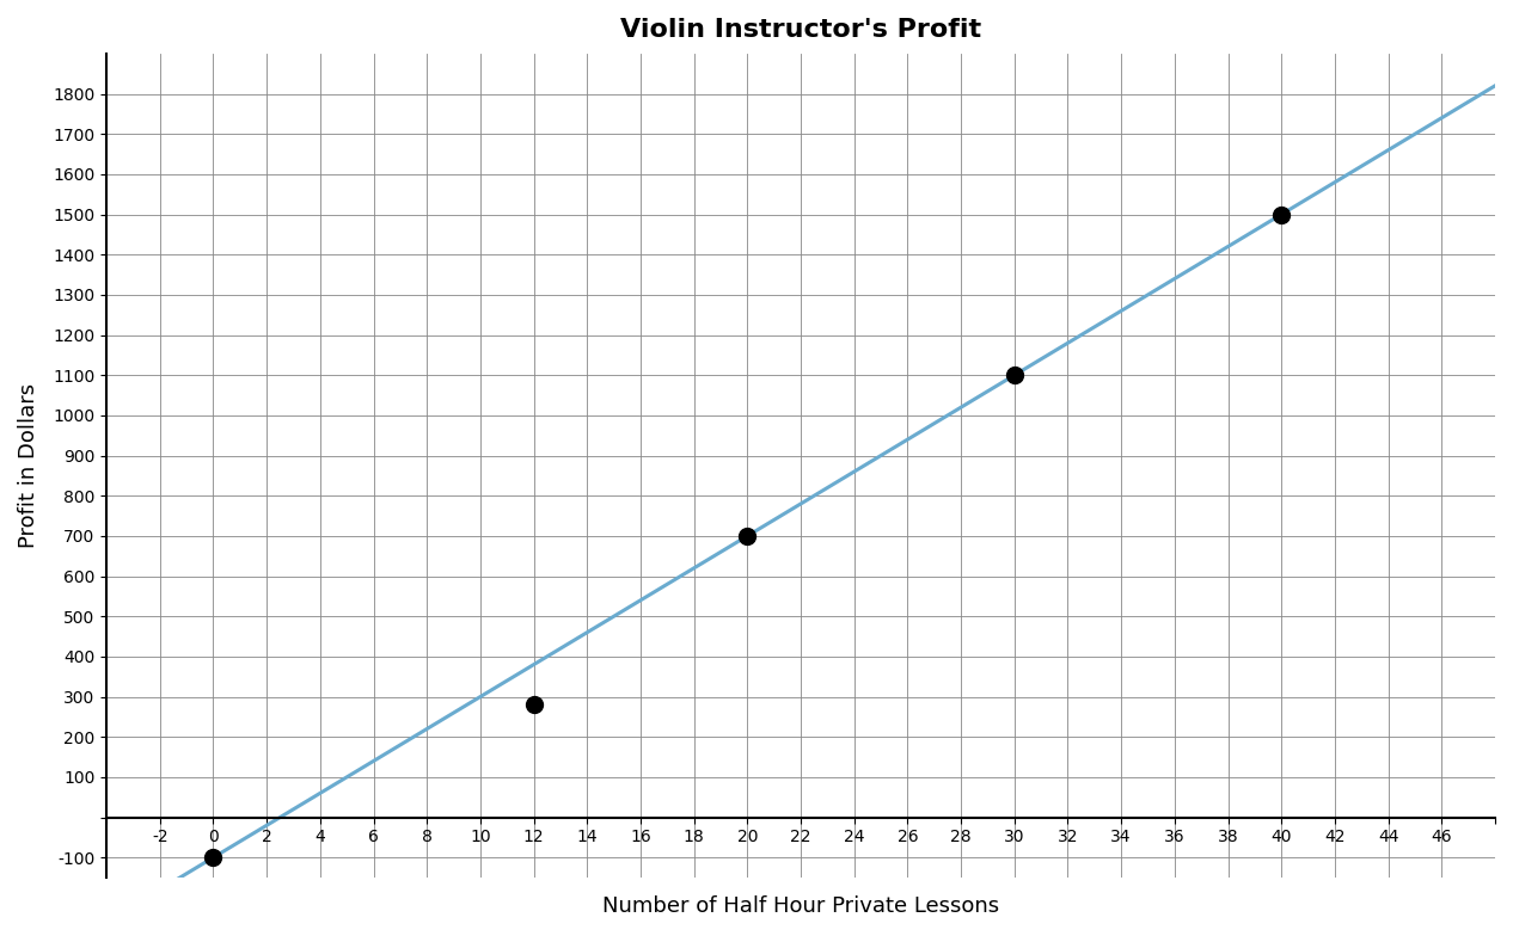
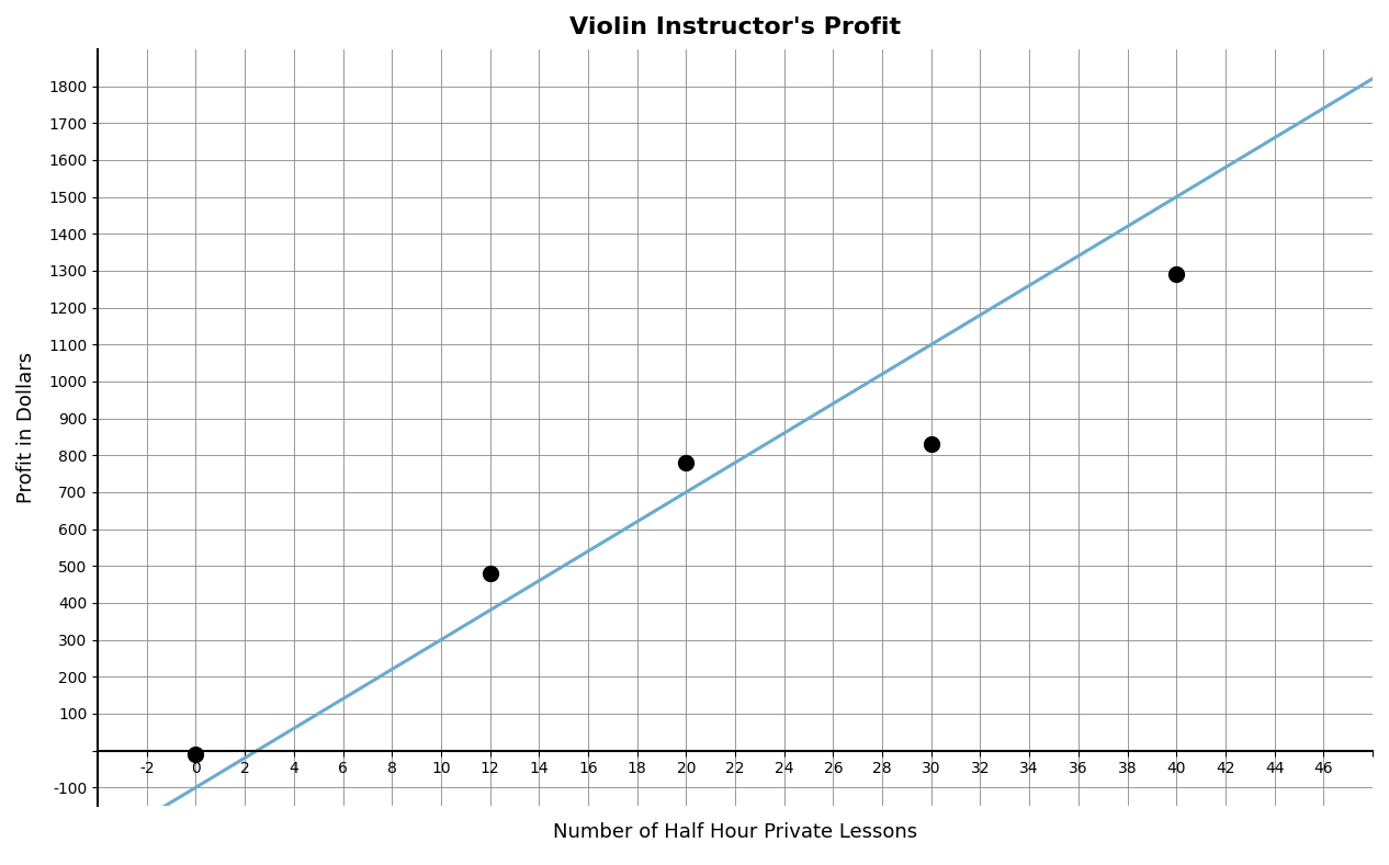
0: -100 -> -10
12: 280 -> 480
20: 700 -> 780
30: 1100 -> 830
40: 1500 -> 1290
